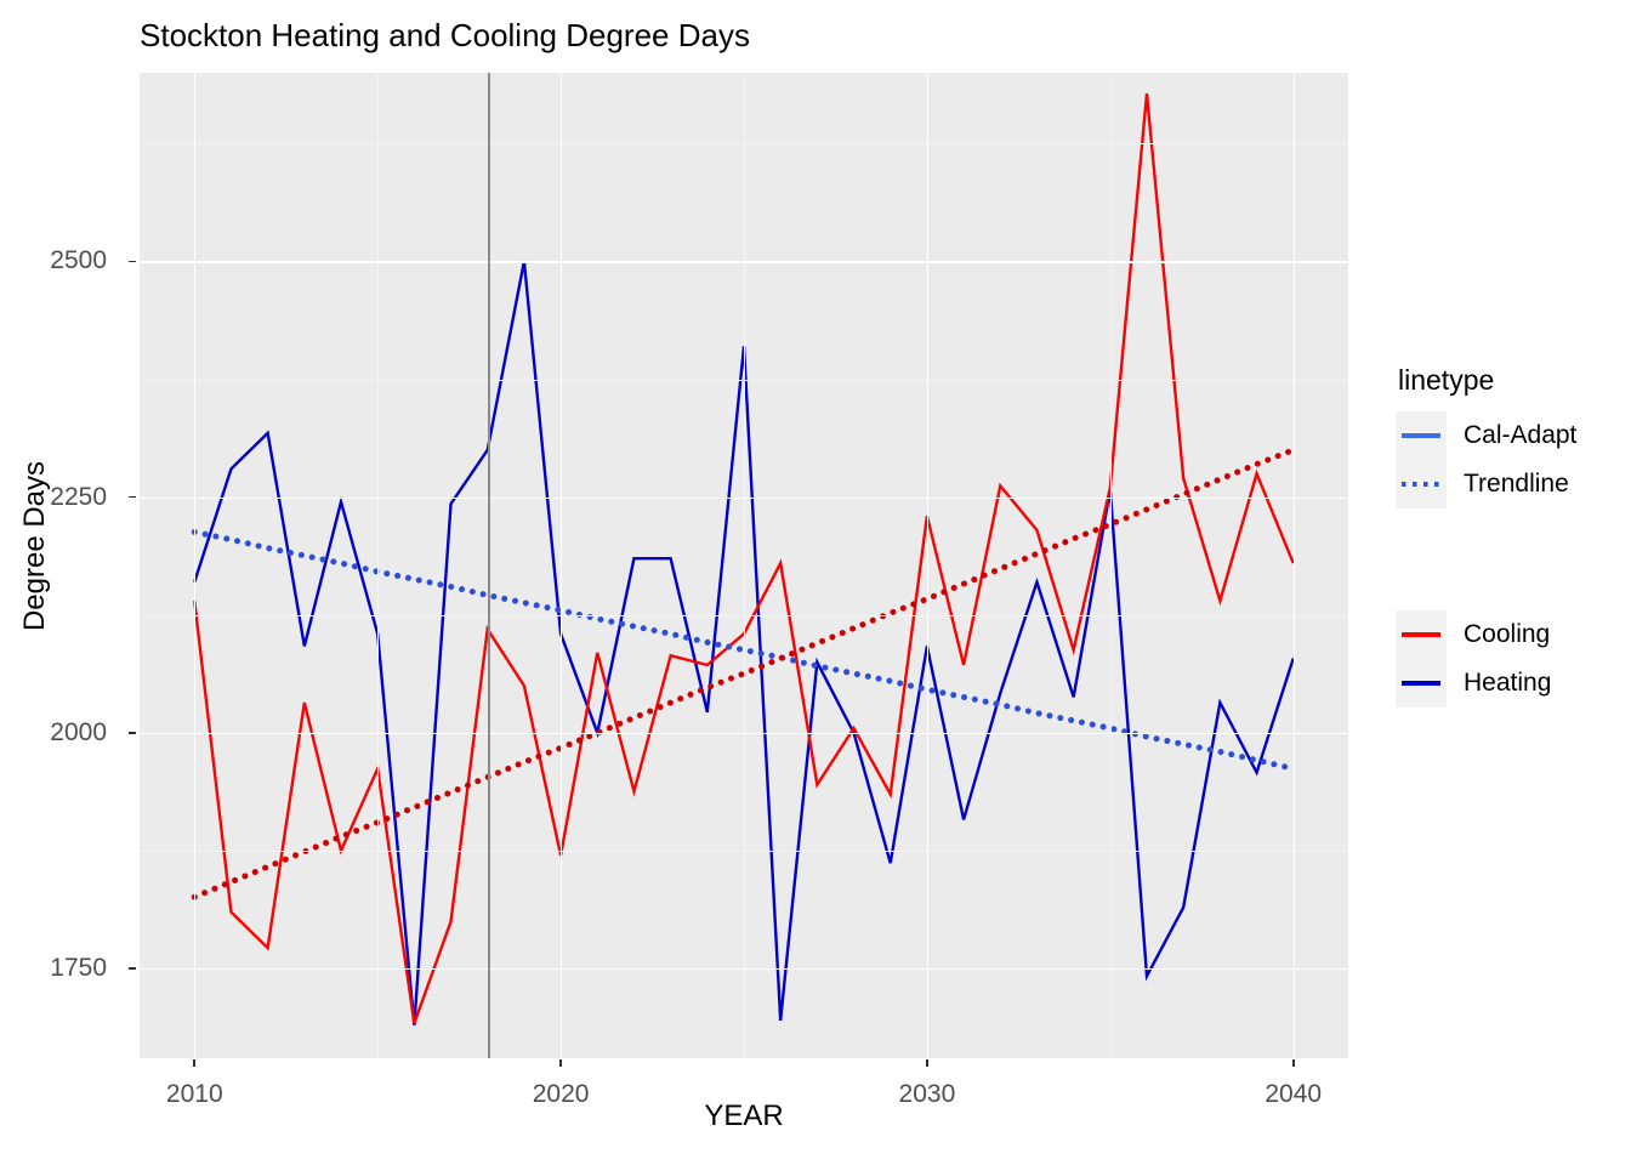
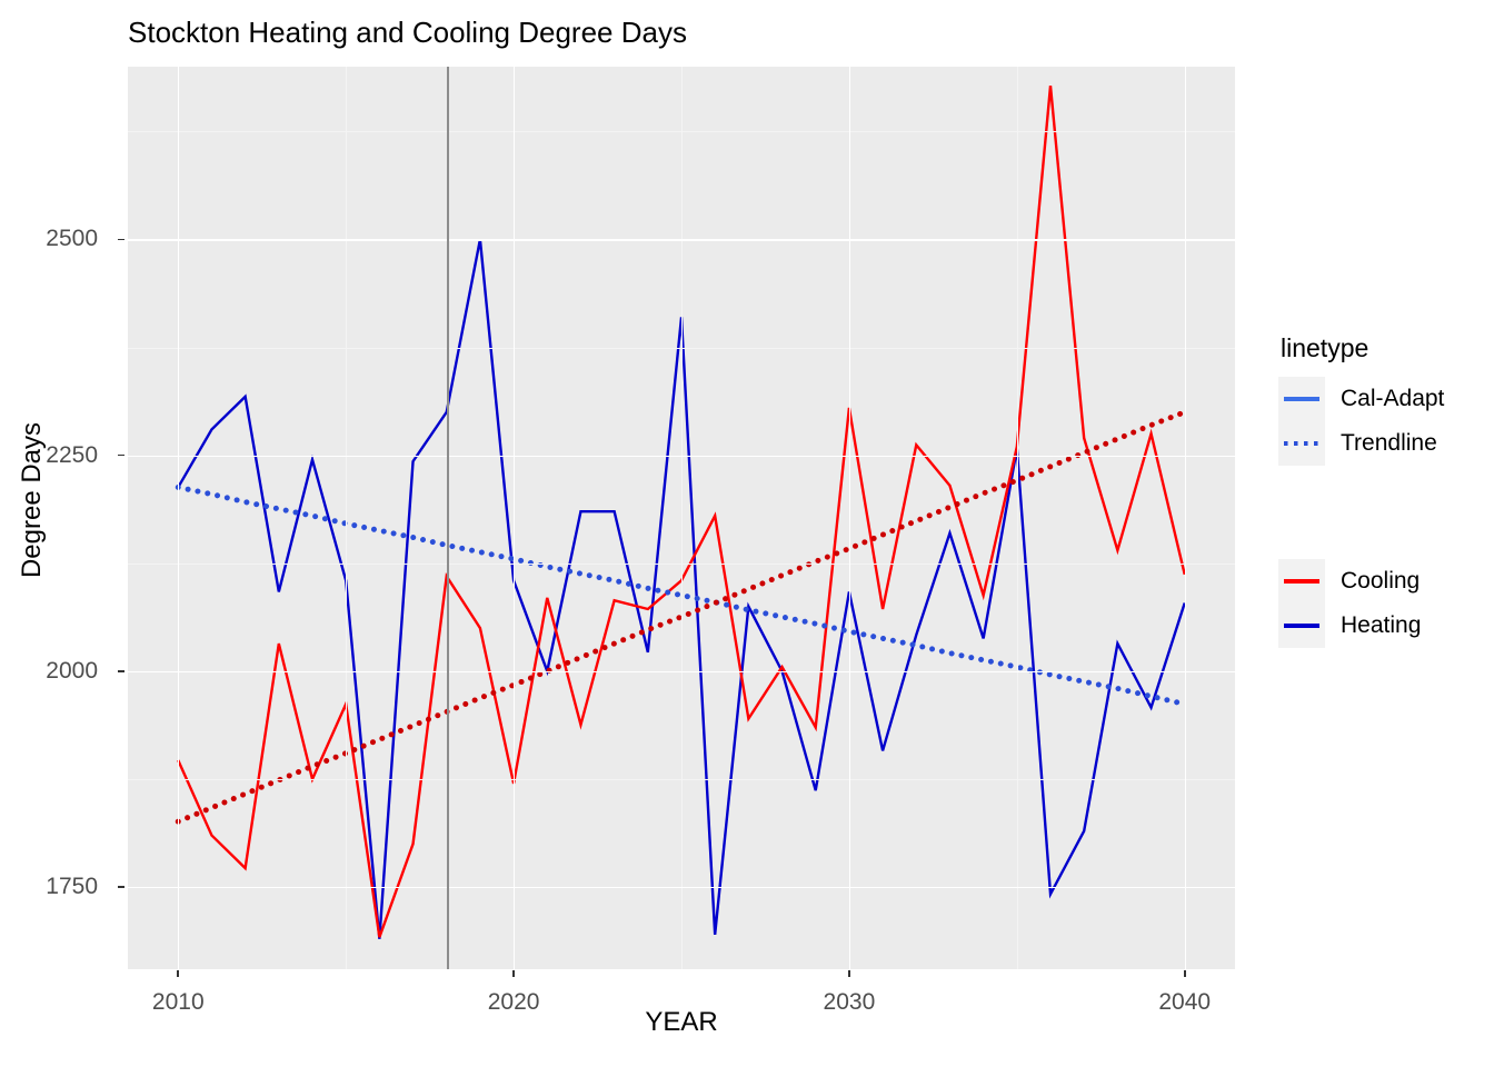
Heating/2010: 2160 -> 2210
Cooling/2010: 2140 -> 1900
Cooling/2030: 2230 -> 2300
Cooling/2040: 2180 -> 2110
